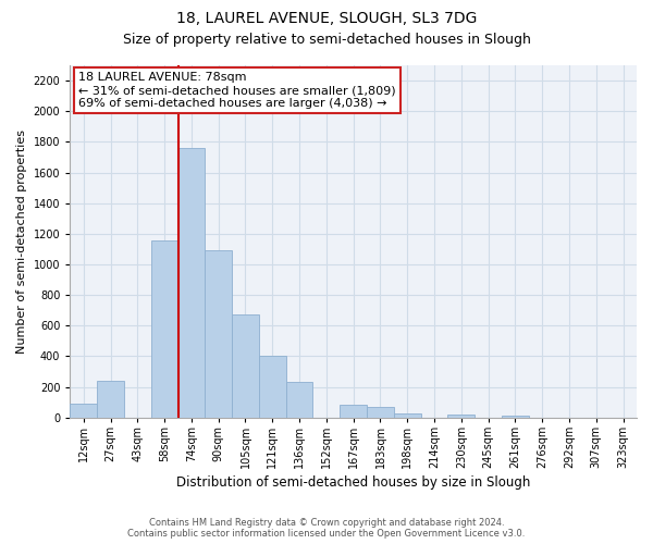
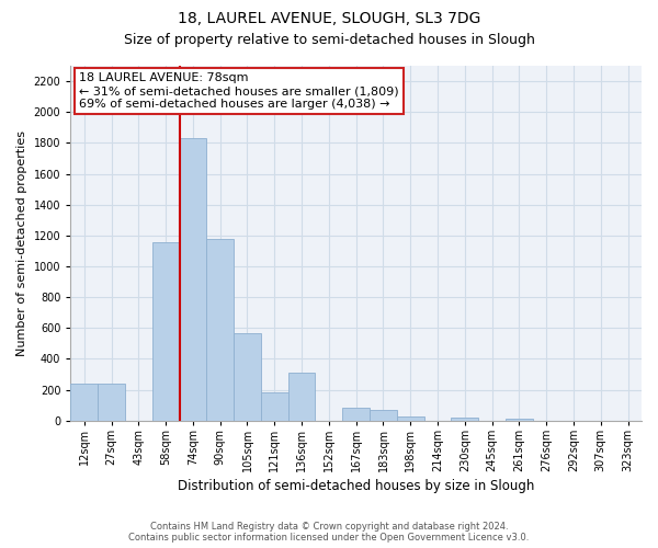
12sqm: 90 -> 240
74sqm: 1760 -> 1830
90sqm: 1090 -> 1180
105sqm: 670 -> 570
121sqm: 400 -> 180
136sqm: 230 -> 310
